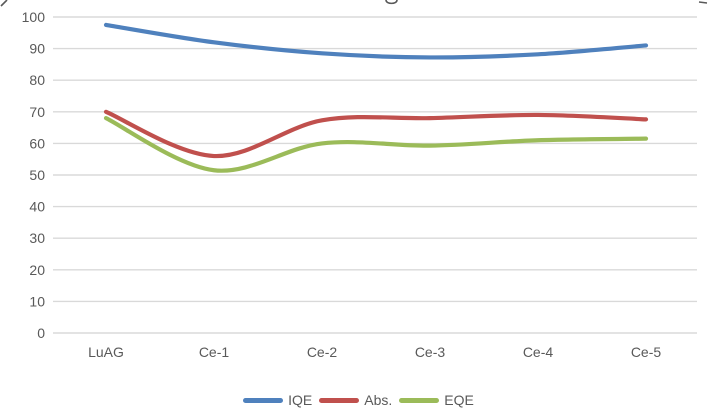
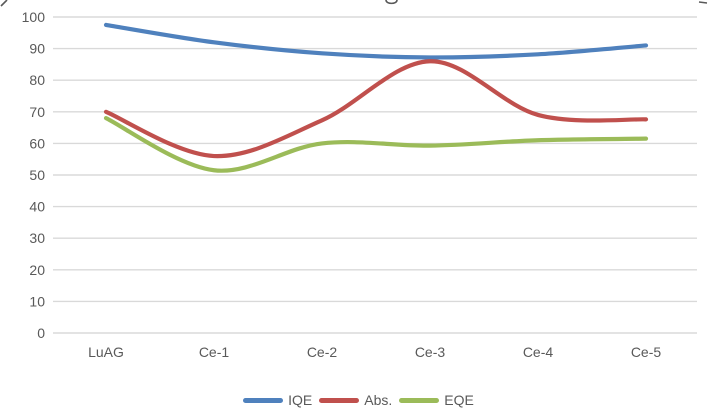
Abs./Ce-3: 68 -> 86
